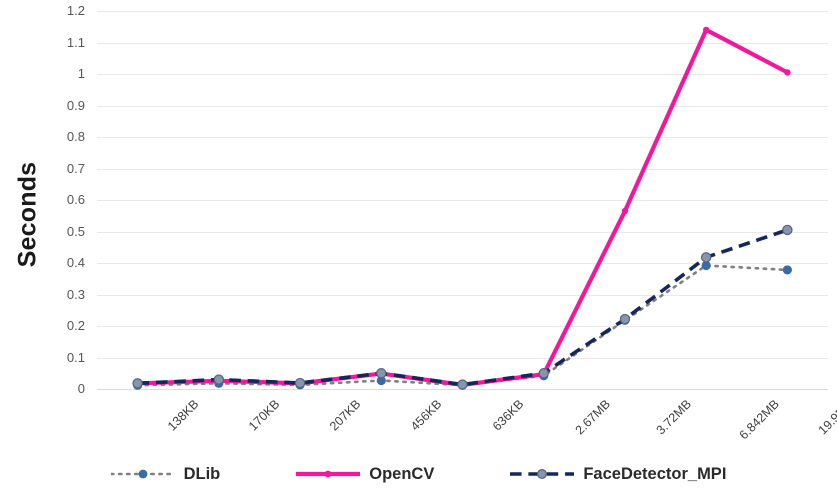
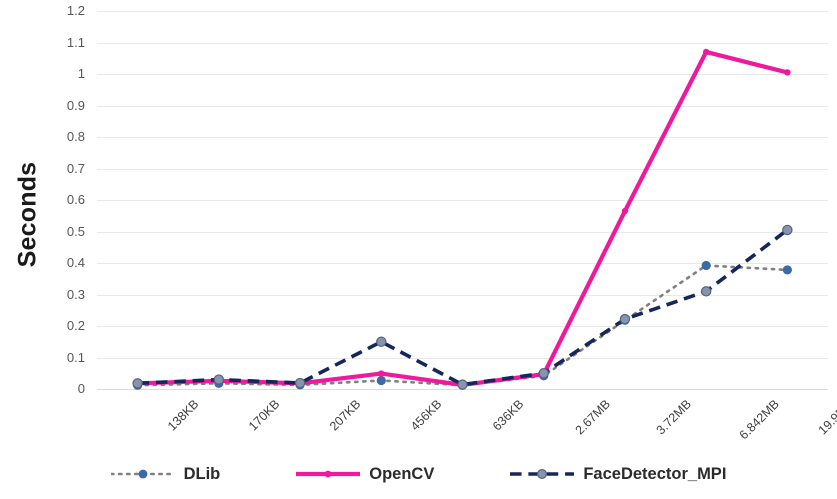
FaceDetector_MPI/456KB: 0.05 -> 0.15
OpenCV/6.842MB: 1.14 -> 1.07
FaceDetector_MPI/6.842MB: 0.42 -> 0.31
